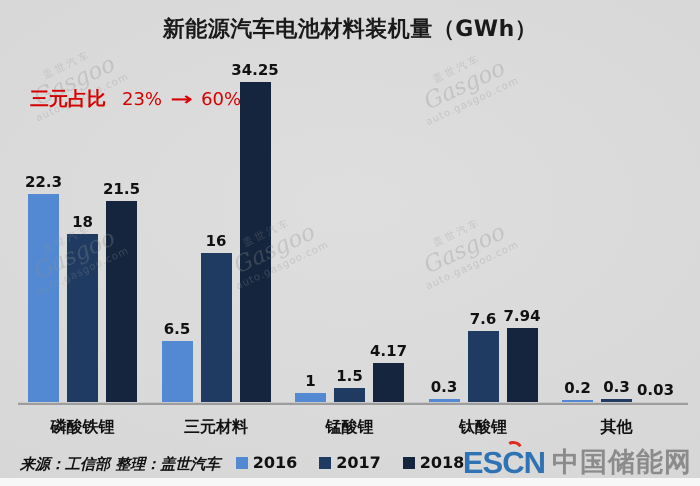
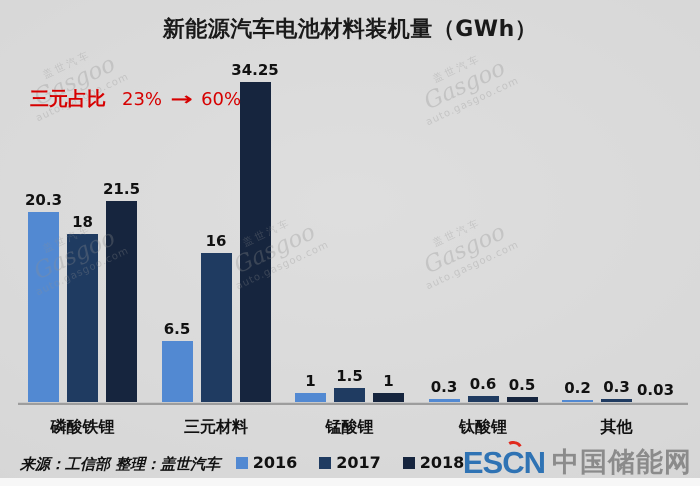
2016/磷酸铁锂: 22.3 -> 20.3
2018/锰酸锂: 4.17 -> 1
2017/钛酸锂: 7.6 -> 0.6
2018/钛酸锂: 7.94 -> 0.5
